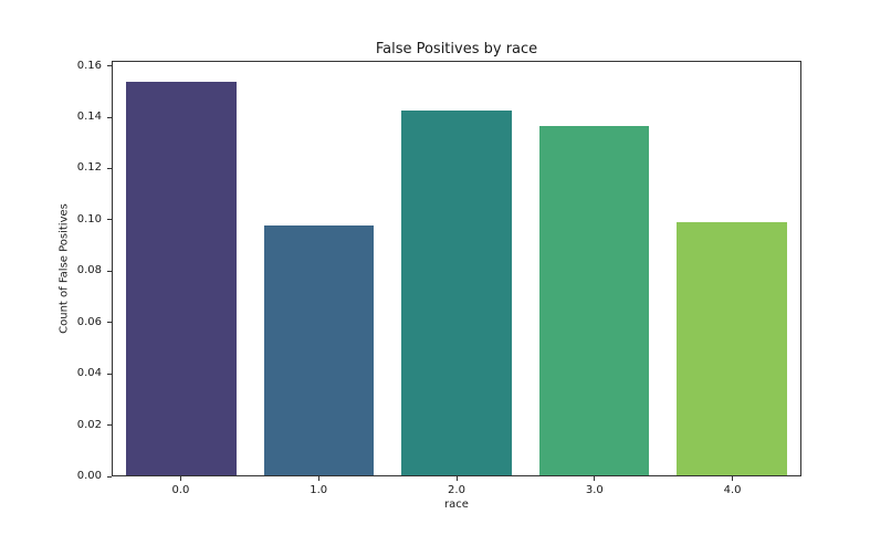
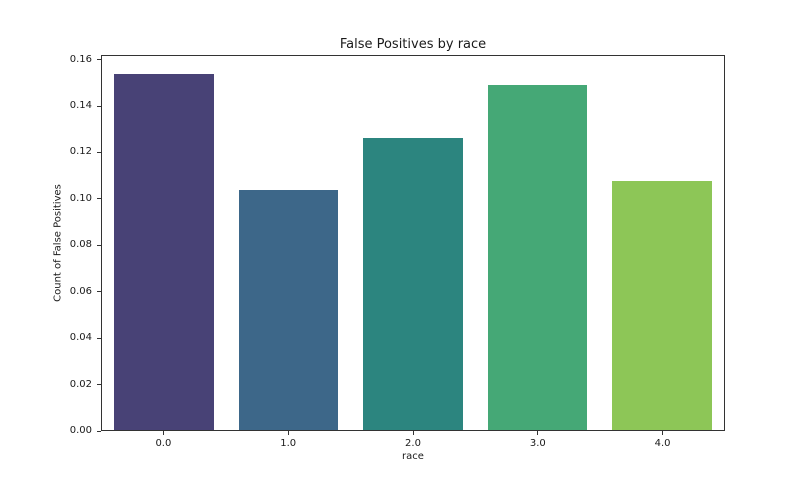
1.0: 0.098 -> 0.104
2.0: 0.143 -> 0.127
3.0: 0.137 -> 0.149
4.0: 0.099 -> 0.108
